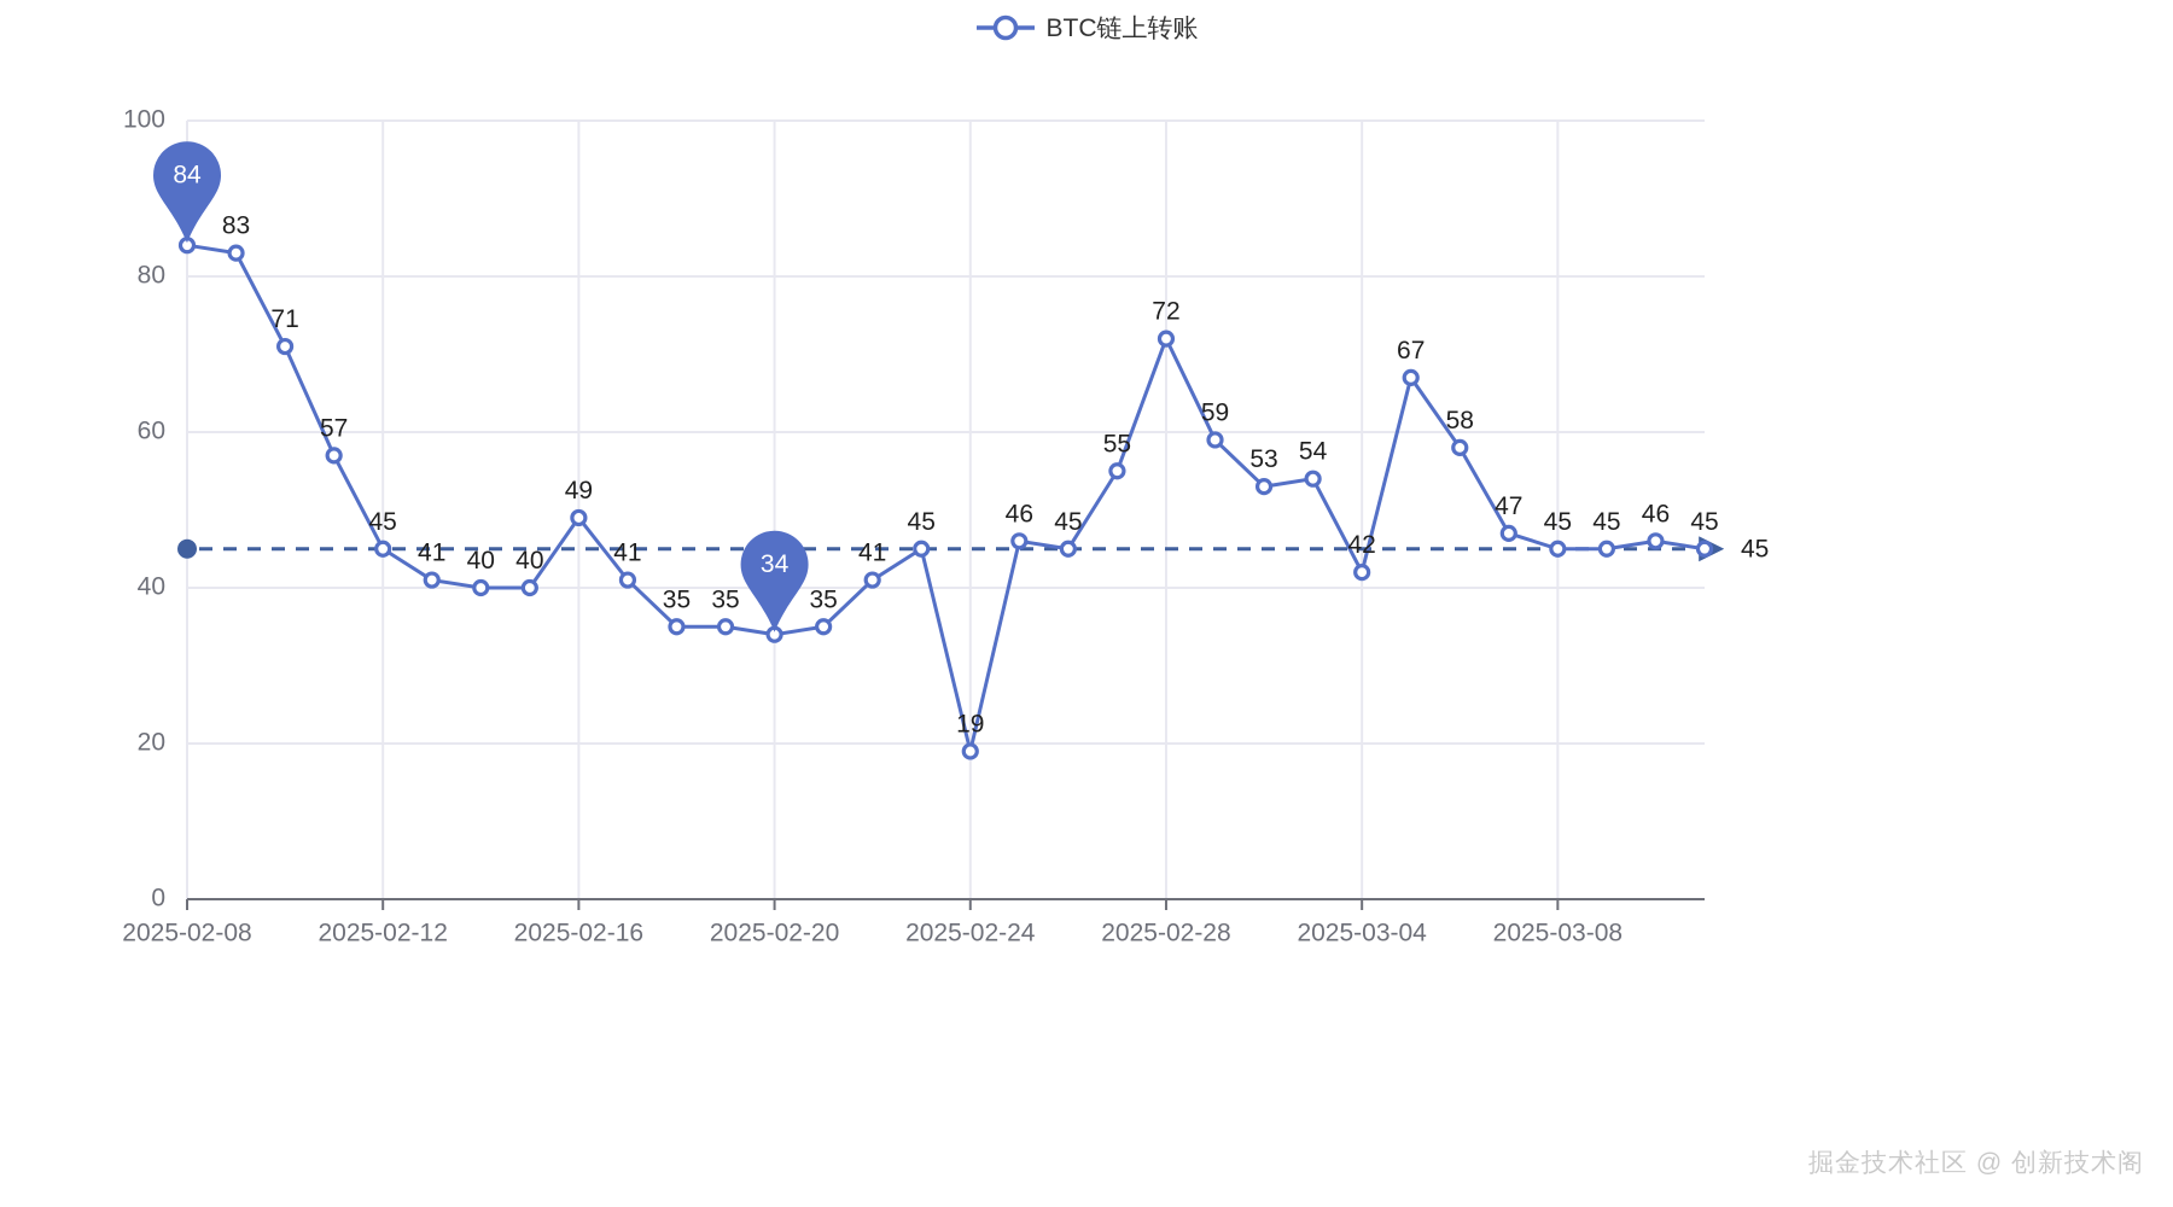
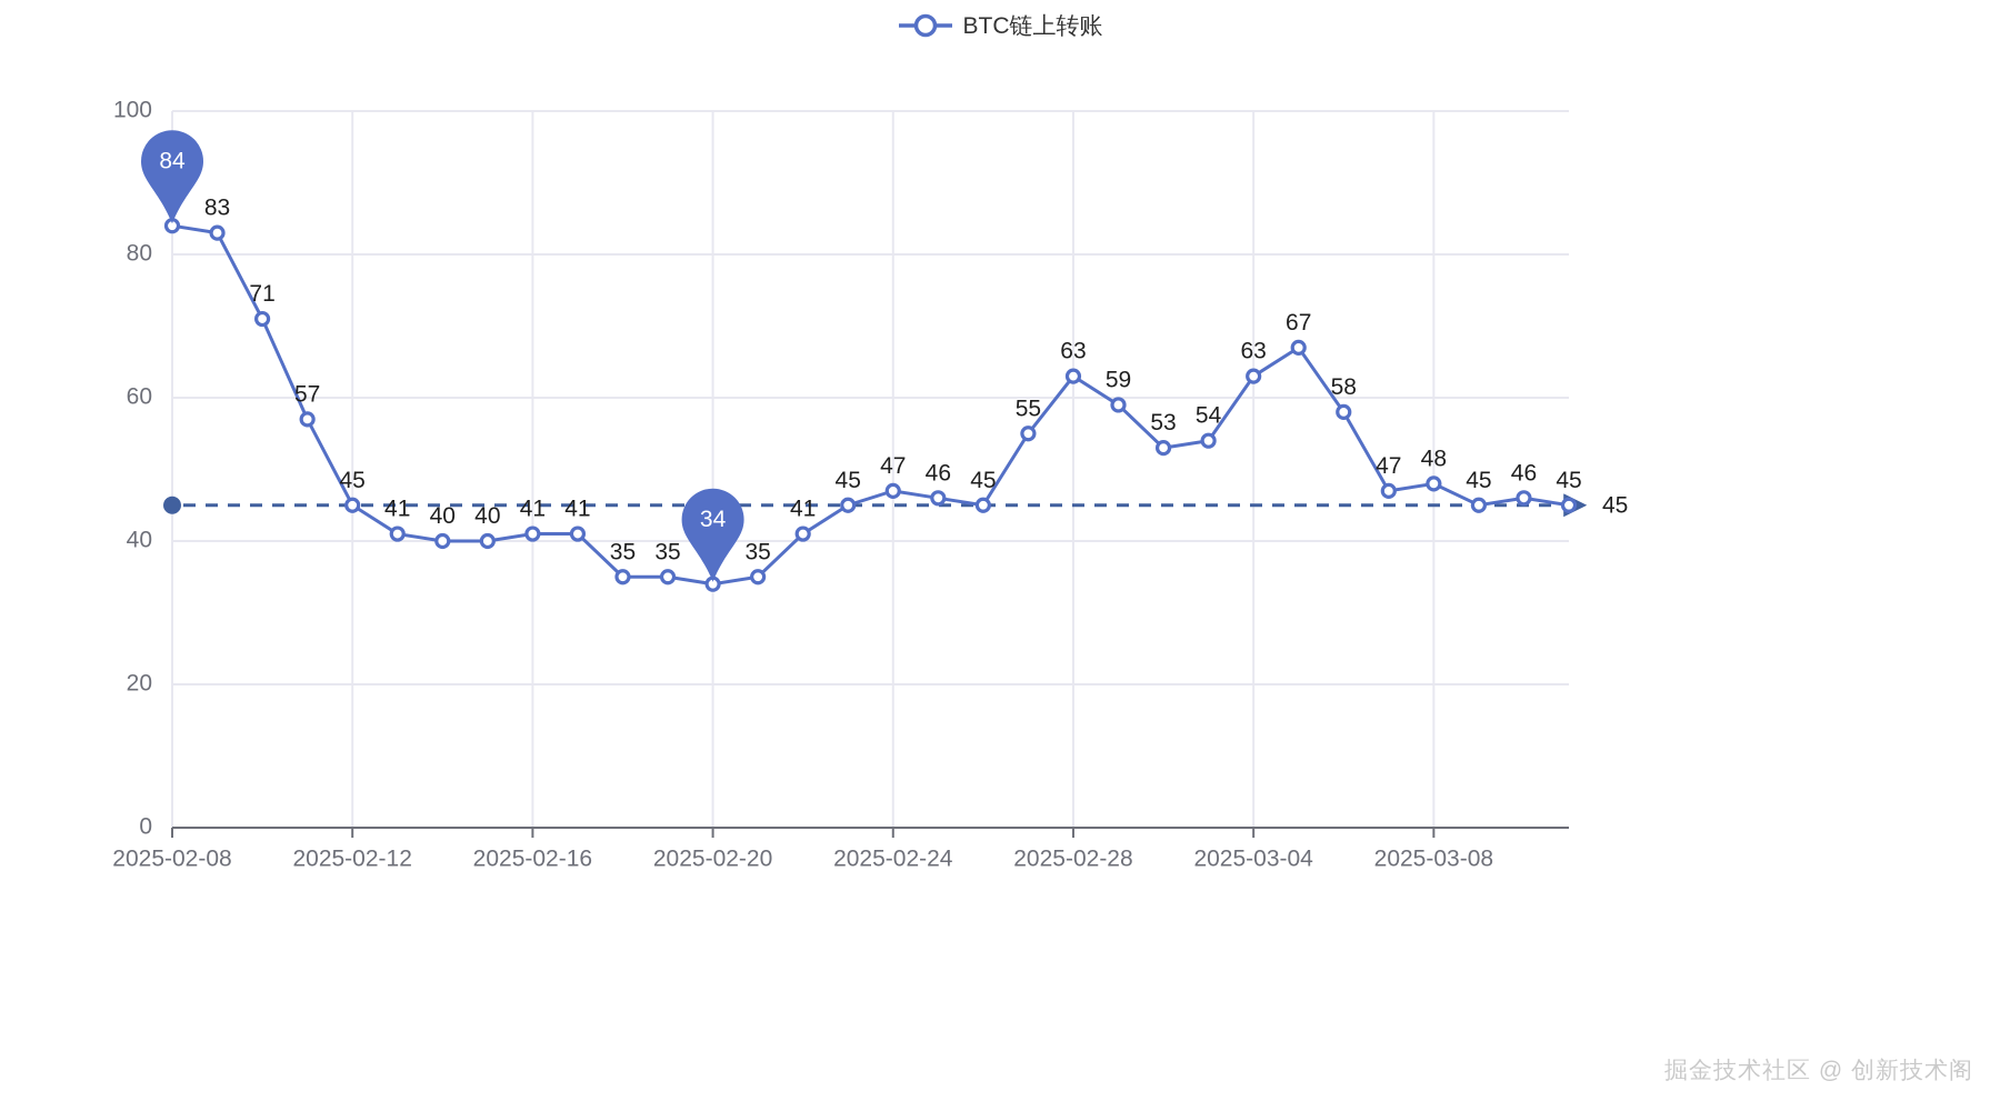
2025-02-16: 49 -> 41
2025-02-24: 19 -> 47
2025-02-28: 72 -> 63
2025-03-04: 42 -> 63
2025-03-08: 45 -> 48
